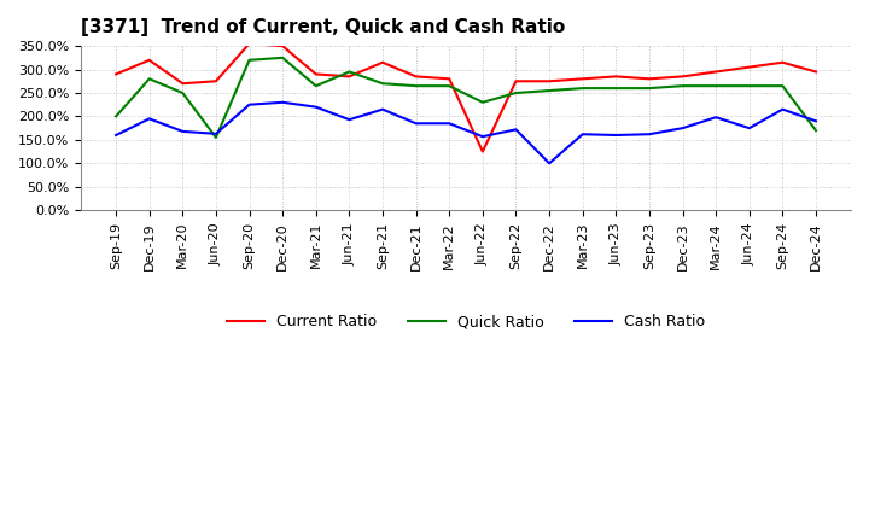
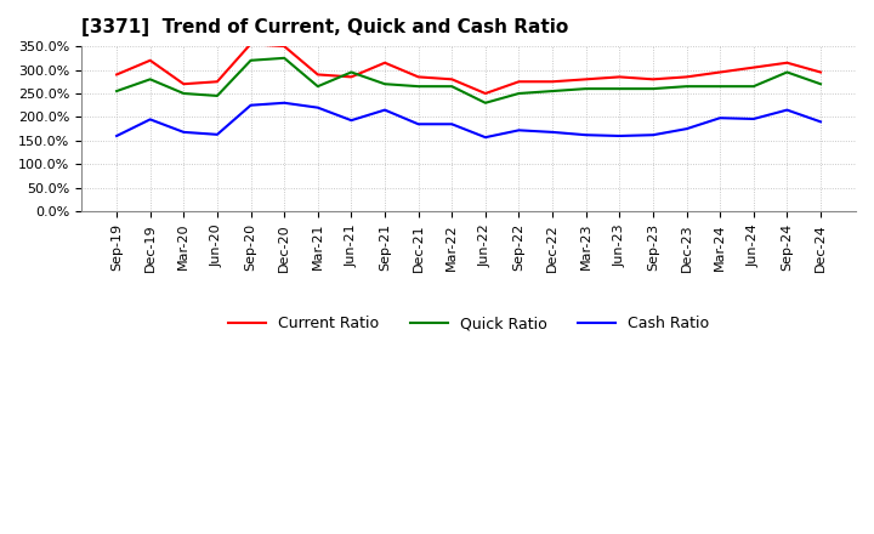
Quick Ratio/Sep-19: 200% -> 255%
Quick Ratio/Jun-20: 155% -> 245%
Current Ratio/Jun-22: 125% -> 250%
Cash Ratio/Dec-22: 100% -> 168%
Cash Ratio/Jun-24: 175% -> 196%
Quick Ratio/Sep-24: 265% -> 295%
Quick Ratio/Dec-24: 170% -> 270%
